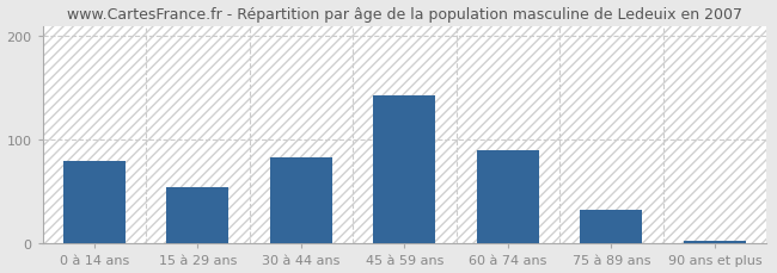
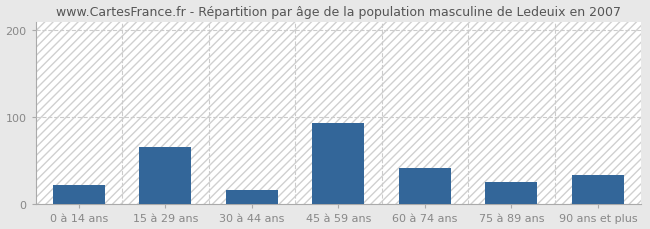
0 à 14 ans: 80 -> 22
15 à 29 ans: 55 -> 66
30 à 44 ans: 83 -> 16
45 à 59 ans: 143 -> 94
60 à 74 ans: 90 -> 42
75 à 89 ans: 33 -> 26
90 ans et plus: 3 -> 34
